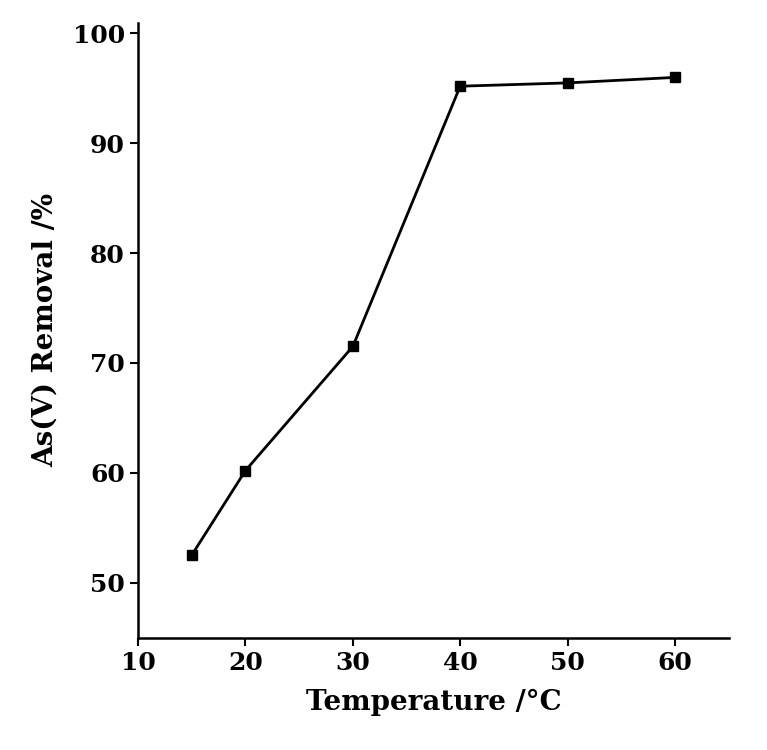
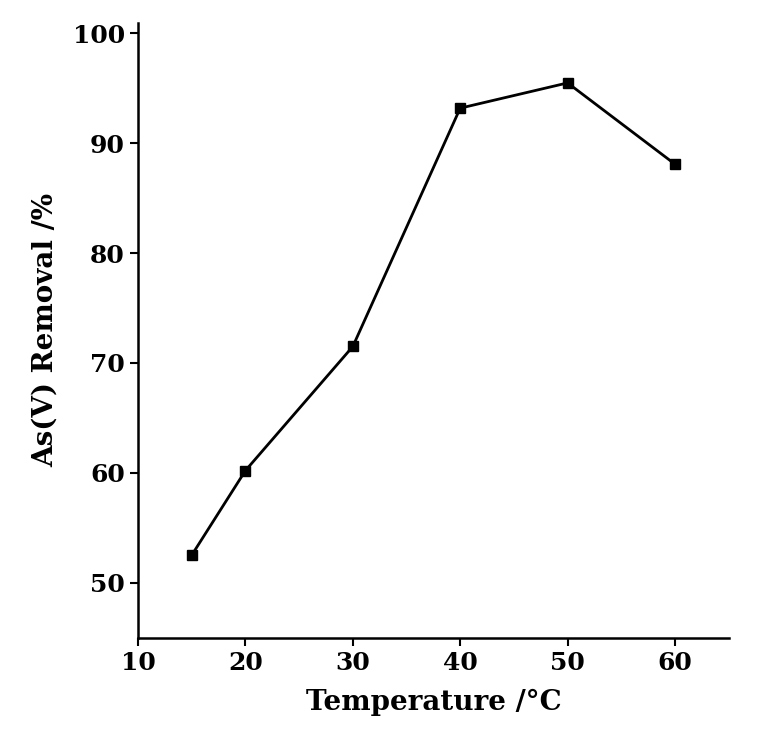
40: 95.2 -> 93.2
60: 96.0 -> 88.1
